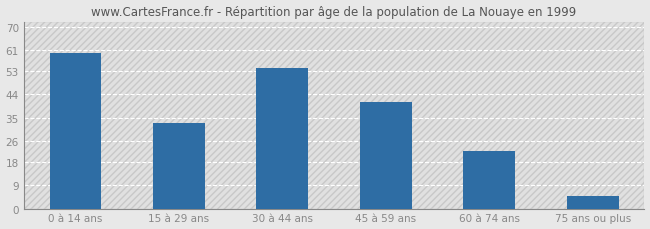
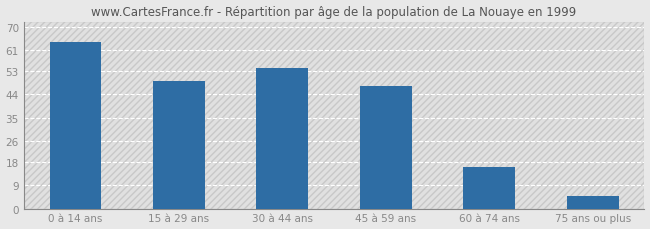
0 à 14 ans: 60 -> 64
15 à 29 ans: 33 -> 49
45 à 59 ans: 41 -> 47
60 à 74 ans: 22 -> 16
